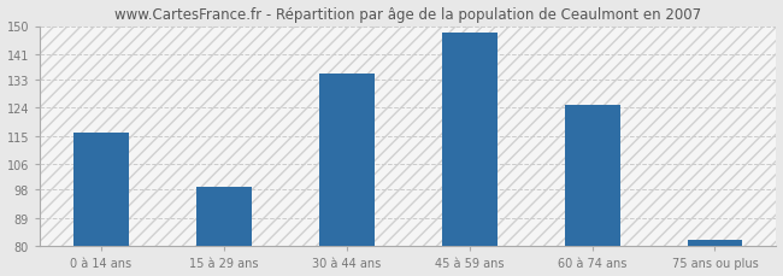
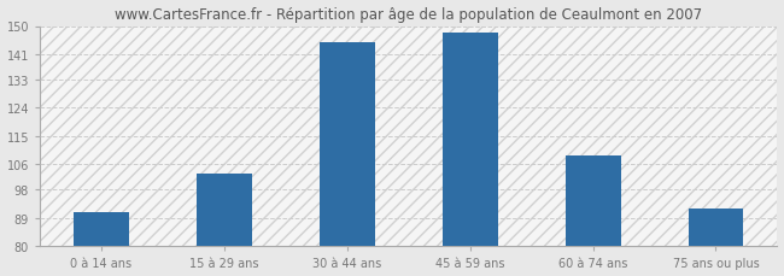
0 à 14 ans: 116 -> 91
15 à 29 ans: 99 -> 103
30 à 44 ans: 135 -> 145
60 à 74 ans: 125 -> 109
75 ans ou plus: 82 -> 92
